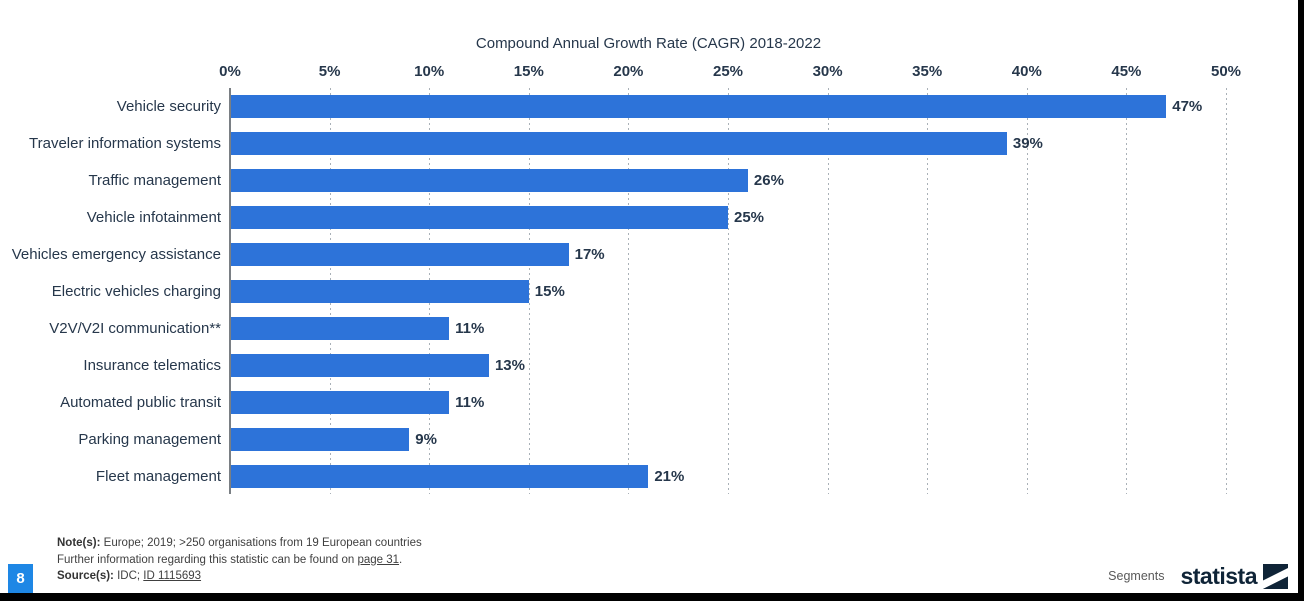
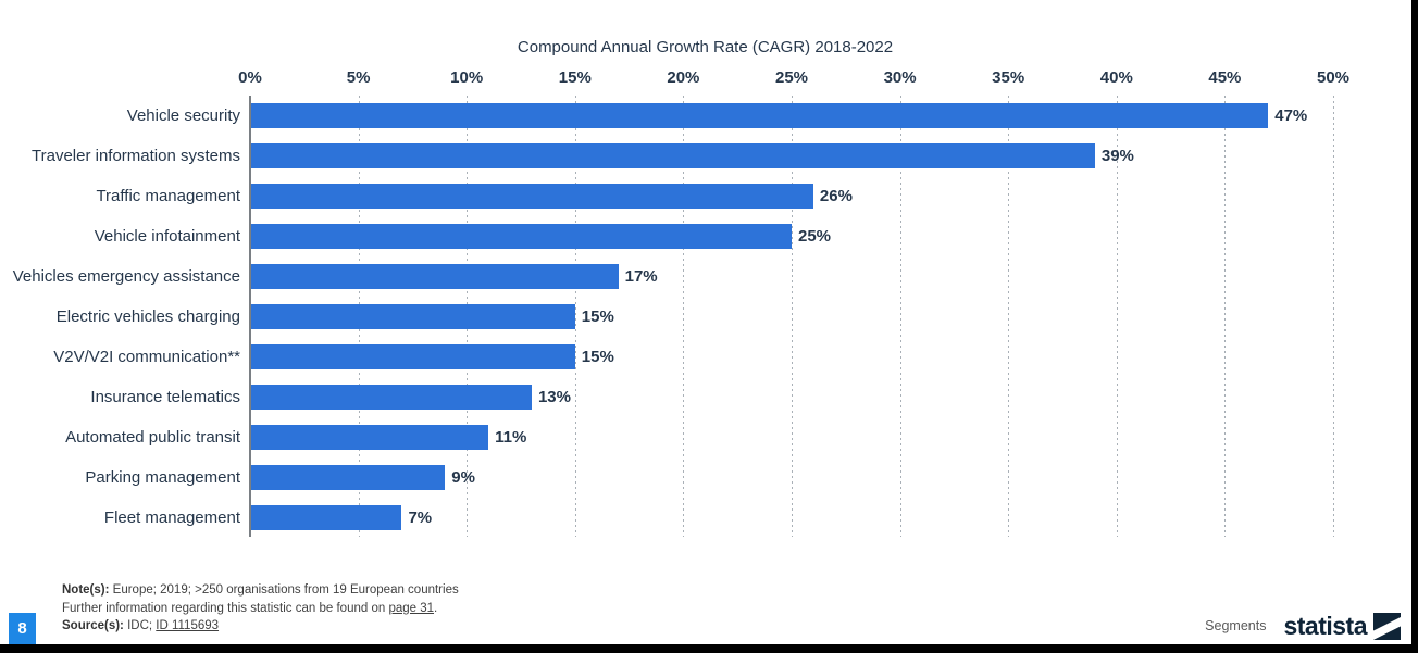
V2V/V2I communication**: 11% -> 15%
Fleet management: 21% -> 7%
